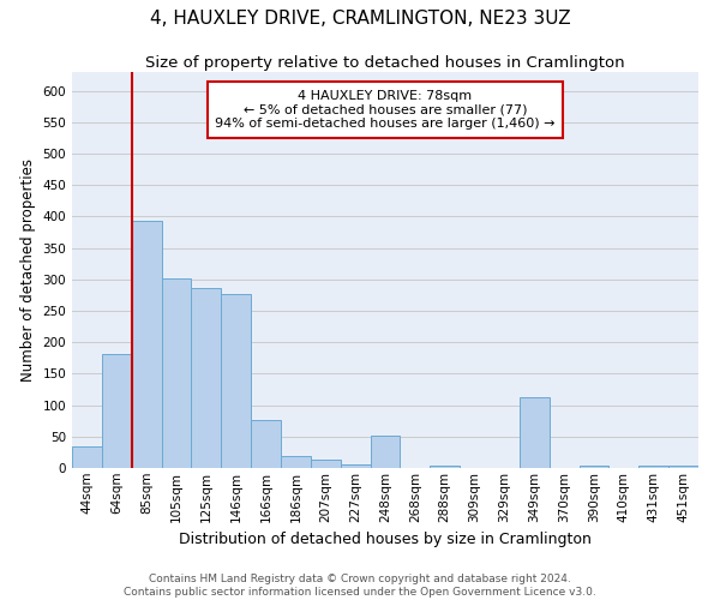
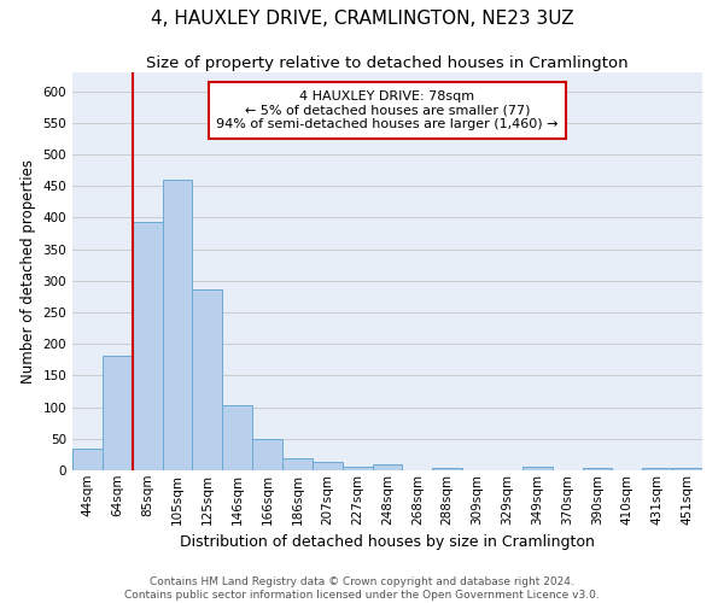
105sqm: 302 -> 460
146sqm: 276 -> 103
166sqm: 76 -> 49
248sqm: 52 -> 9
349sqm: 112 -> 6
